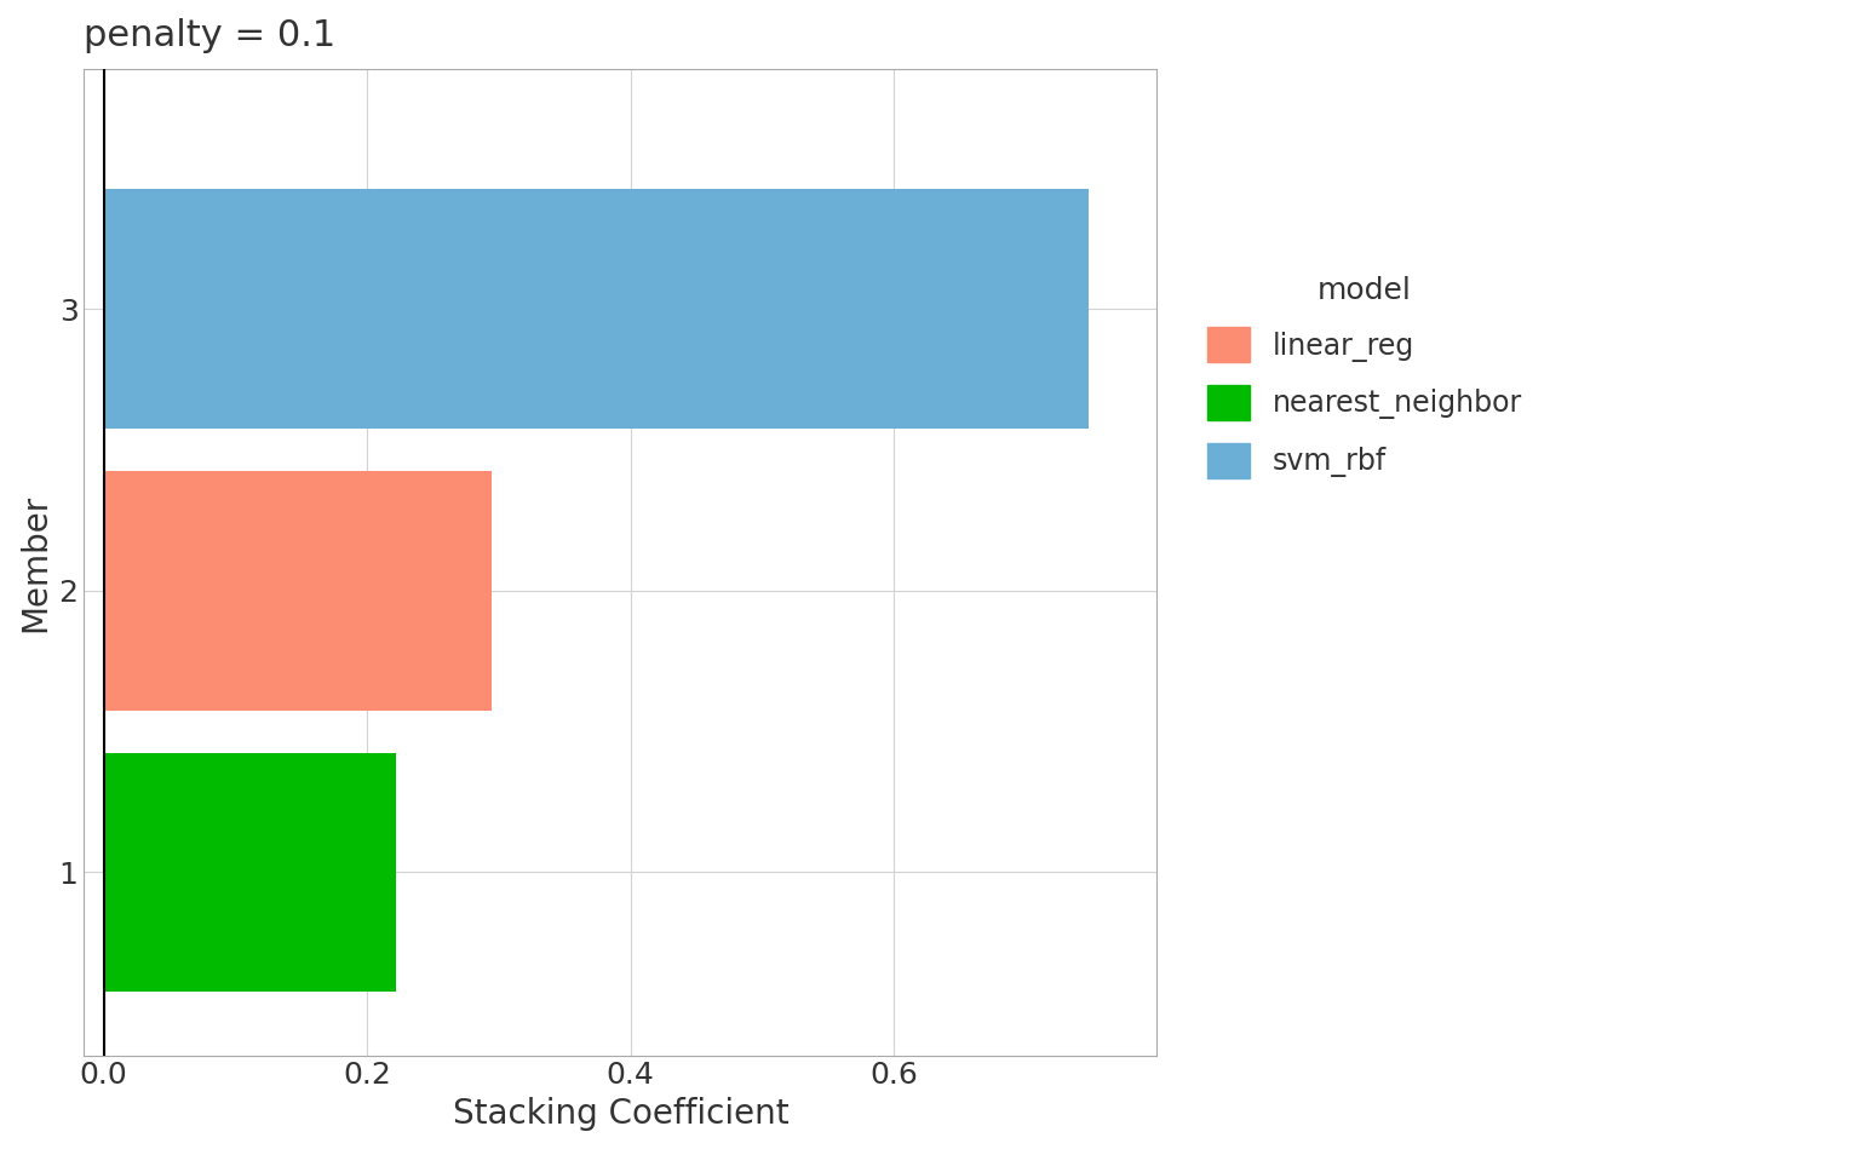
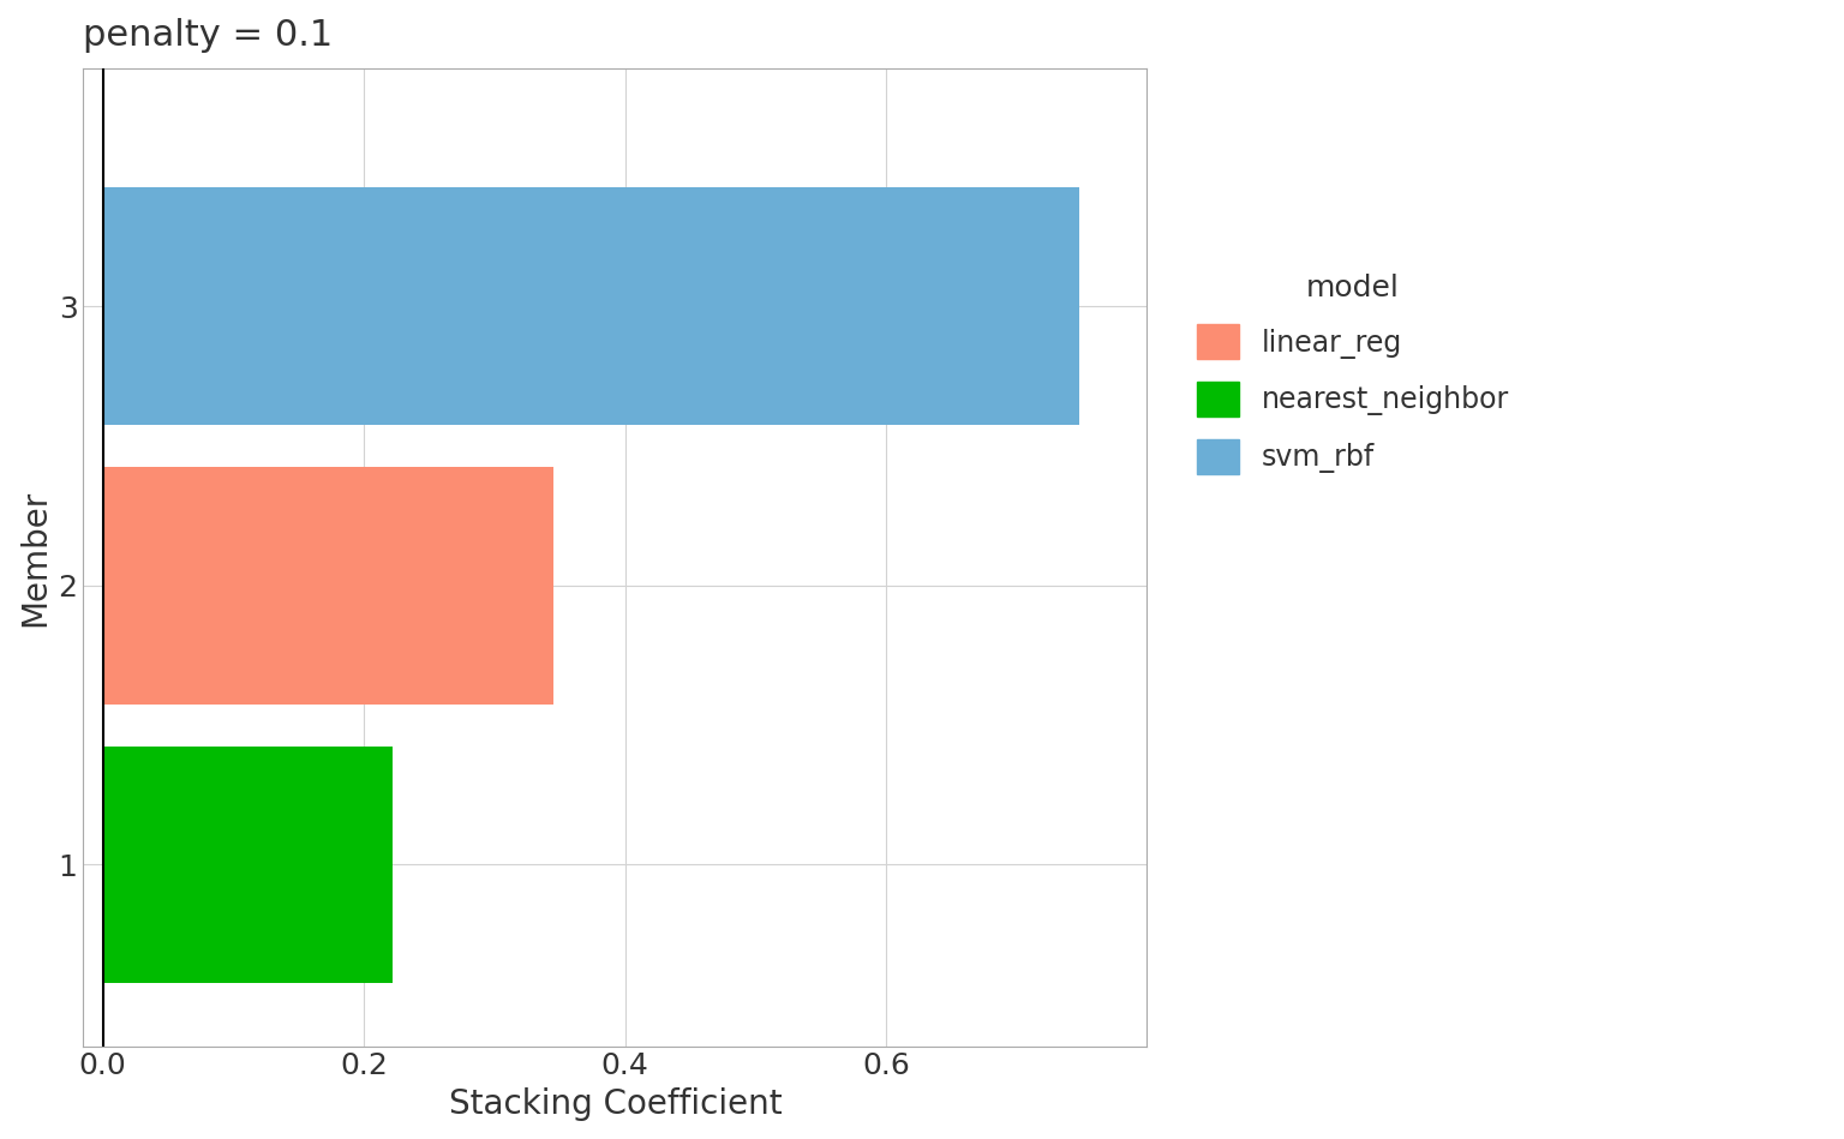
2: 0.295 -> 0.345
